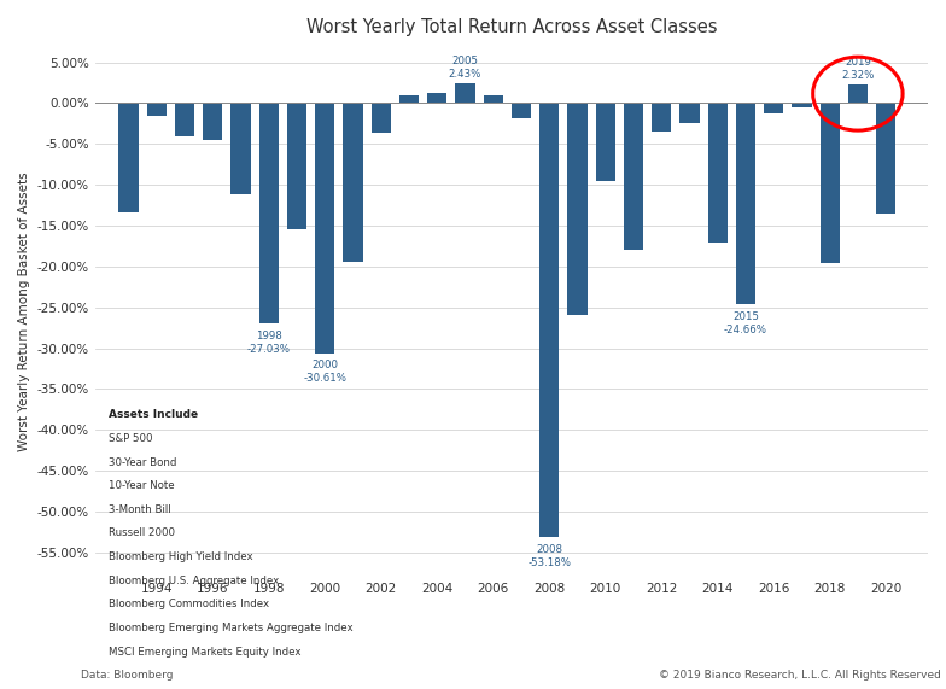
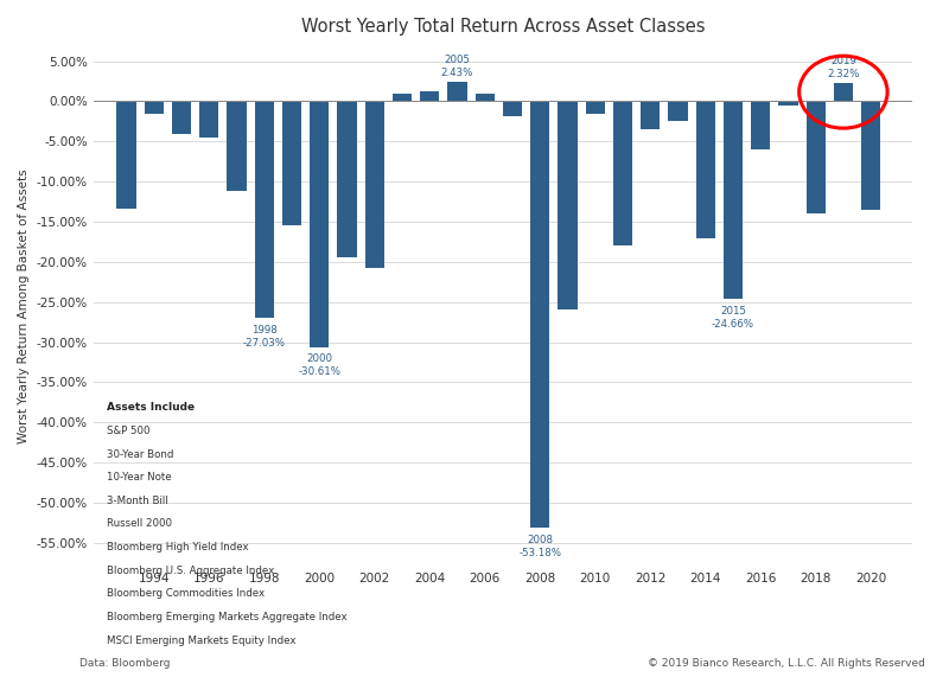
2002: -3.6% -> -20.8%
2010: -9.6% -> -1.5%
2016: -1.2% -> -6.0%
2018: -19.6% -> -14.0%
